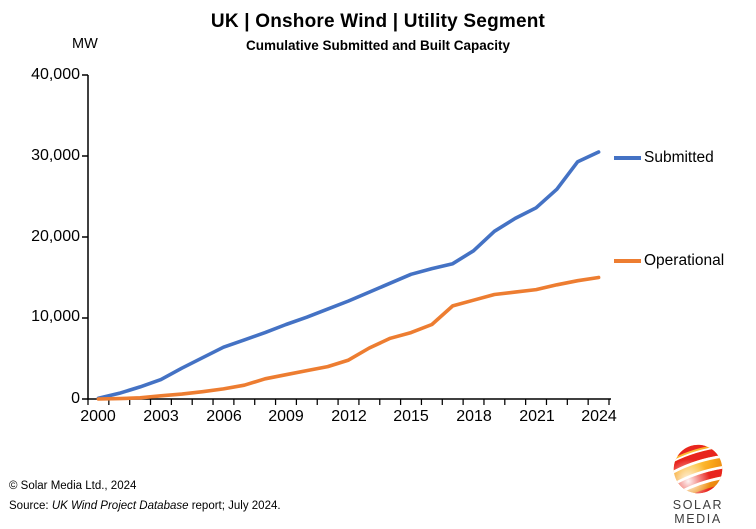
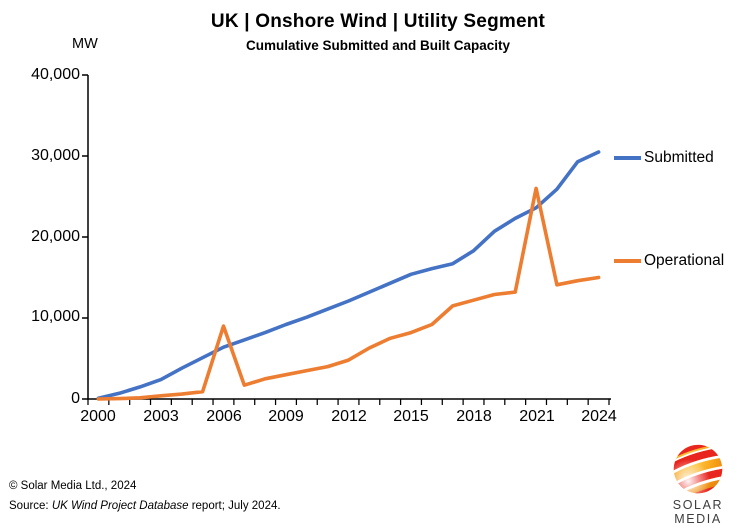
Operational/2006: 1000 -> 9000
Operational/2021: 14000 -> 26000
